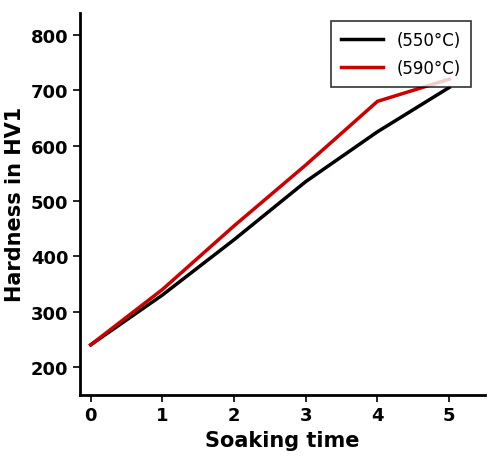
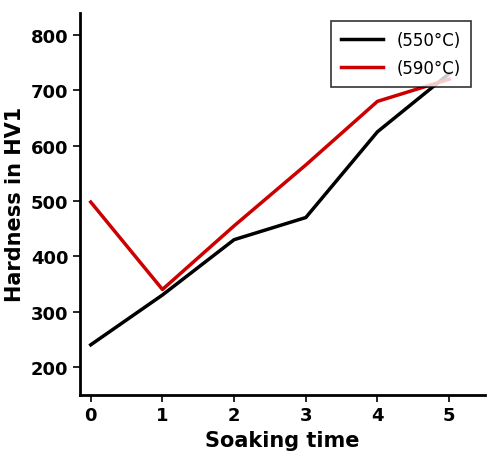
(590°C)/0: 240 -> 498
(550°C)/3: 535 -> 470
(550°C)/5: 705 -> 730
